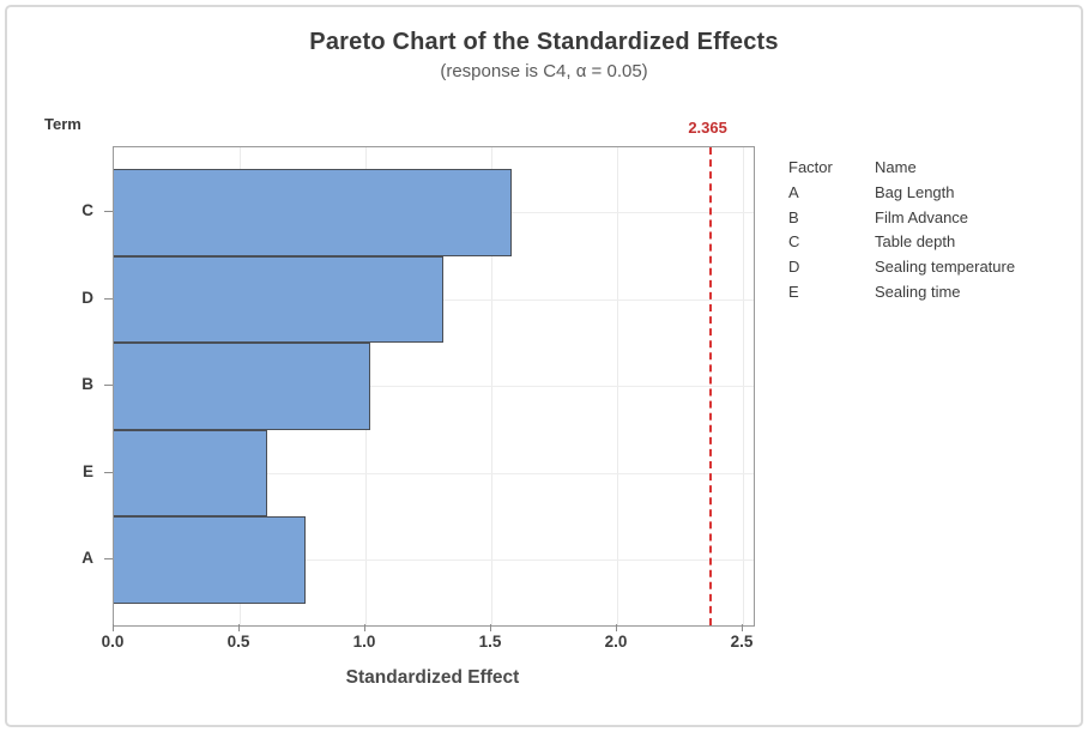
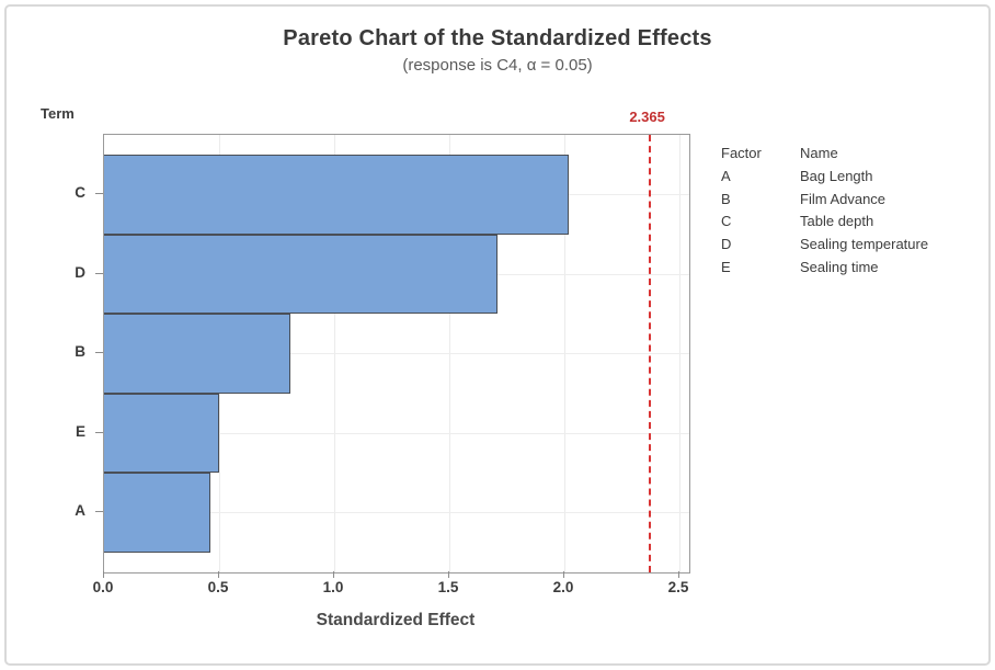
C: 1.58 -> 2.02
D: 1.31 -> 1.71
B: 1.02 -> 0.81
E: 0.61 -> 0.50
A: 0.76 -> 0.46
